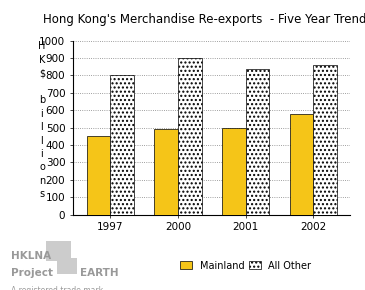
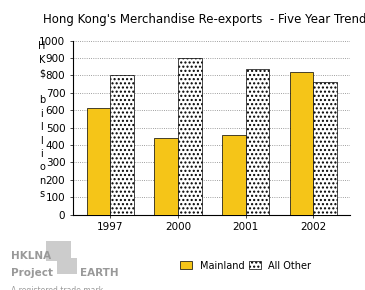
Mainland/1997: 450 -> 610
Mainland/2000: 490 -> 440
Mainland/2001: 500 -> 460
Mainland/2002: 580 -> 820
All Other/2002: 860 -> 760
